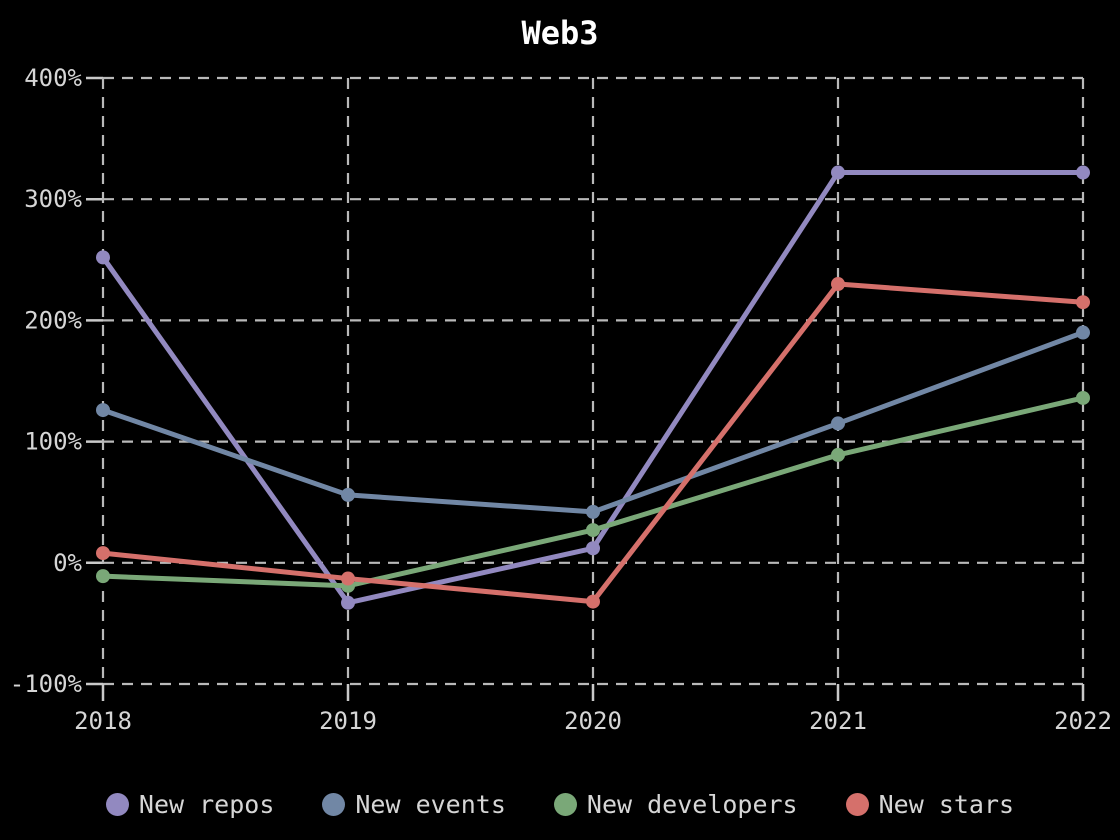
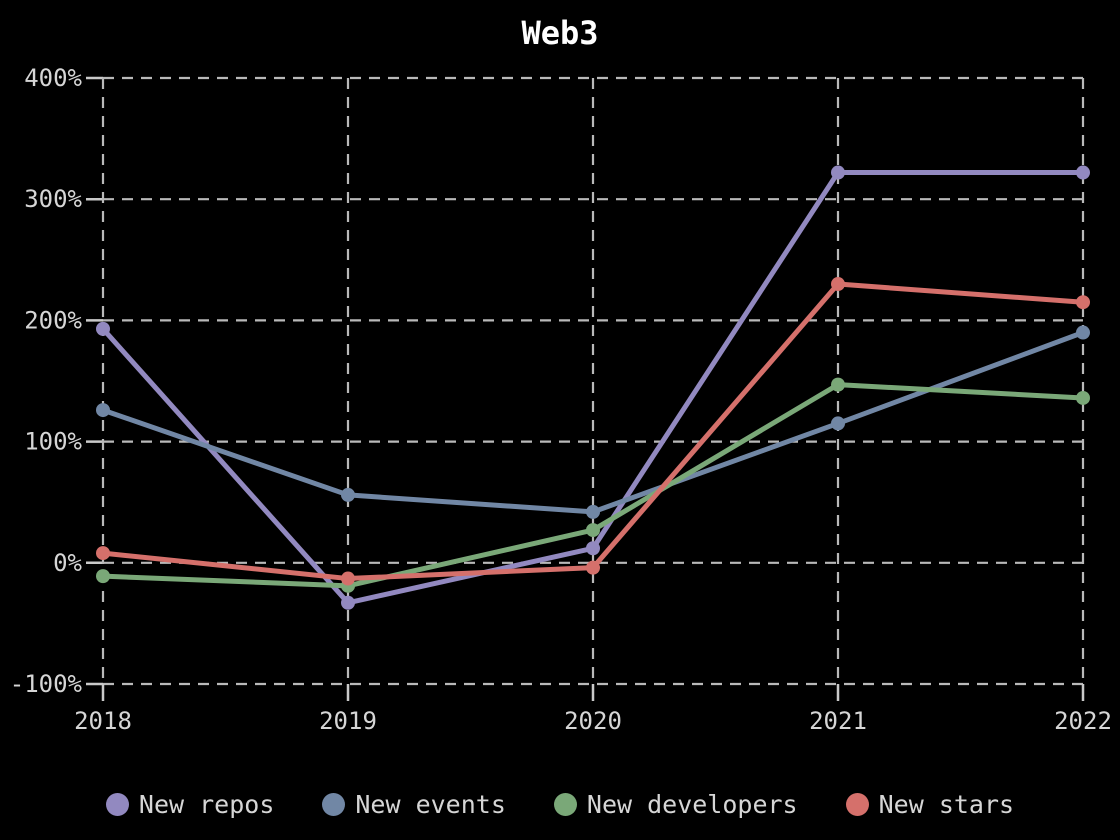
New repos/2018: 252% -> 193%
New stars/2020: -32% -> -4%
New developers/2021: 89% -> 147%
